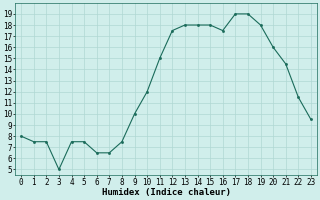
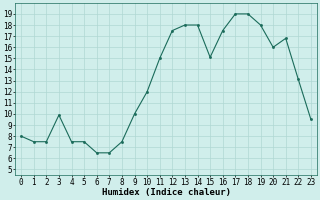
3: 5.0 -> 9.9
15: 18.0 -> 15.1
21: 14.5 -> 16.8
22: 11.5 -> 13.1
